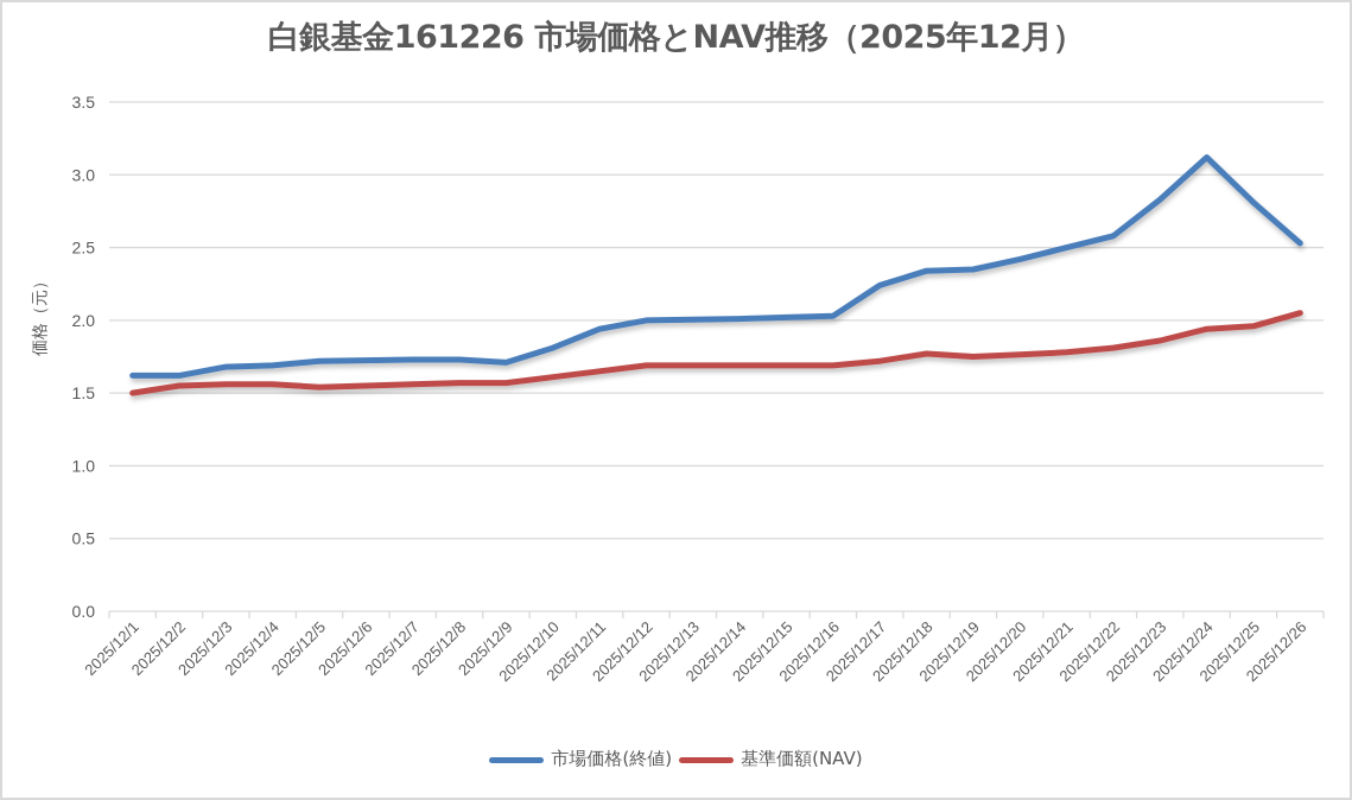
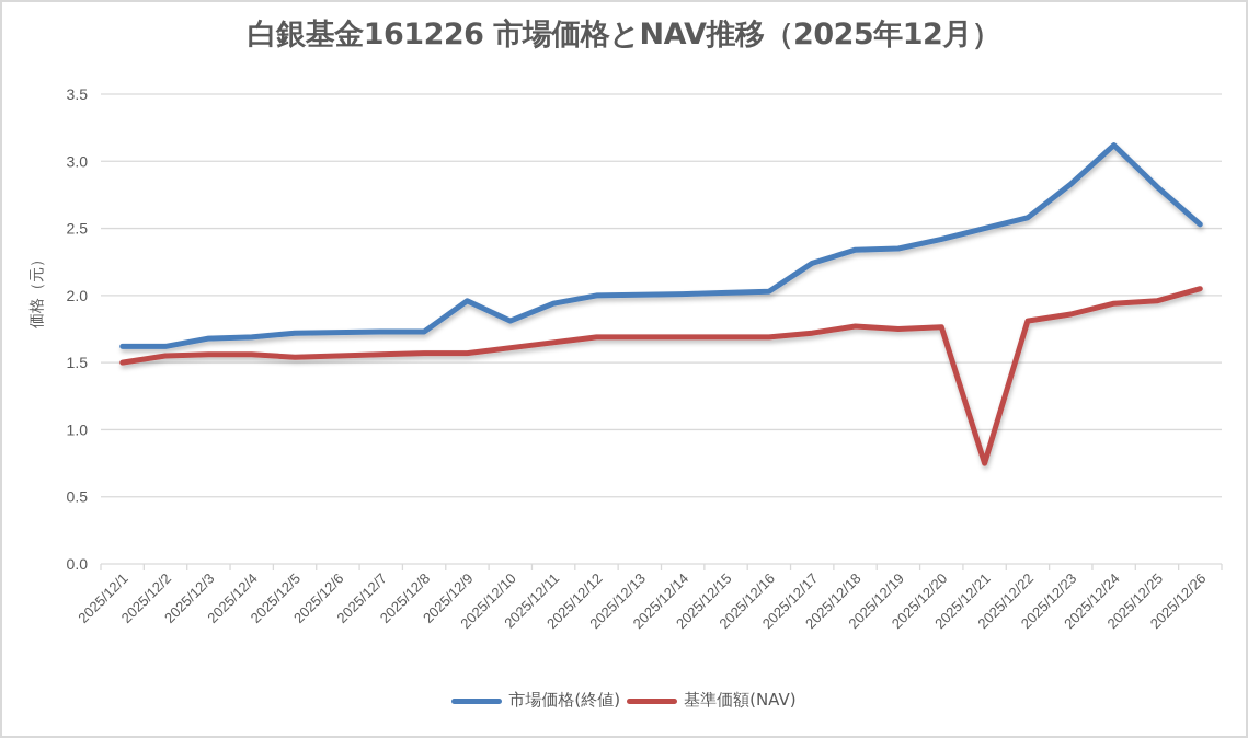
市場価格(終値)/2025/12/9: 1.71 -> 1.96
基準価額(NAV)/2025/12/21: 1.78 -> 0.75
